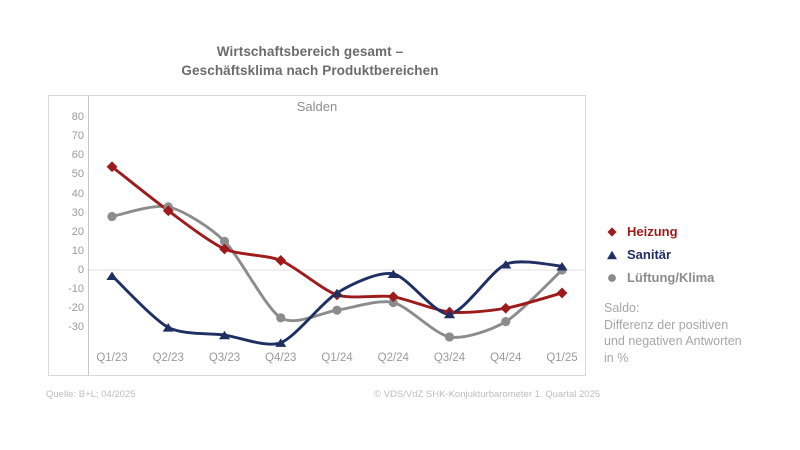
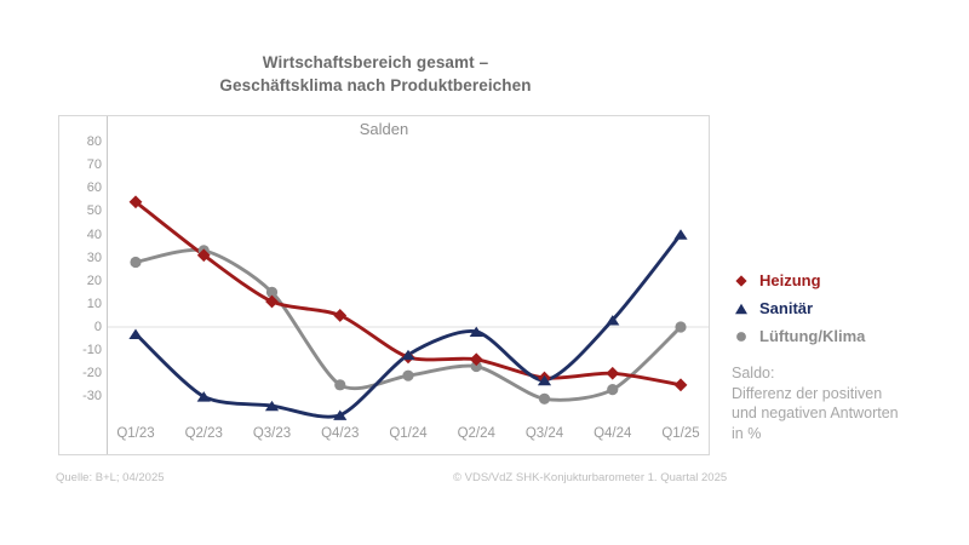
Lüftung/Klima/Q3/24: -35 -> -31
Heizung/Q1/25: -12 -> -25
Sanitär/Q1/25: 2 -> 40
